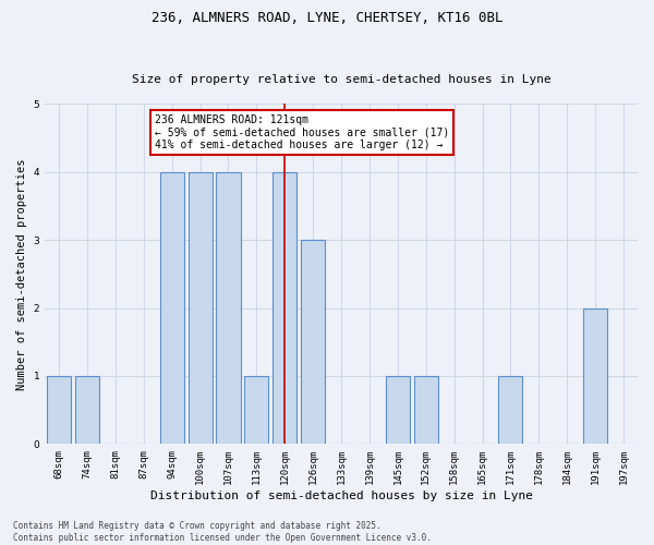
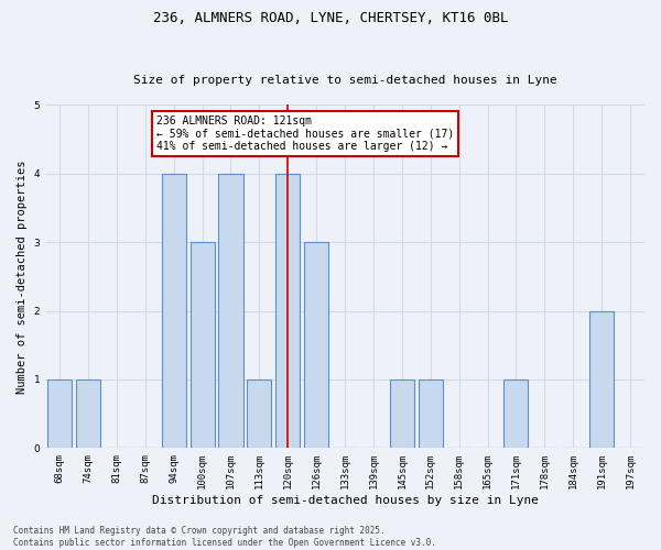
100sqm: 4 -> 3
